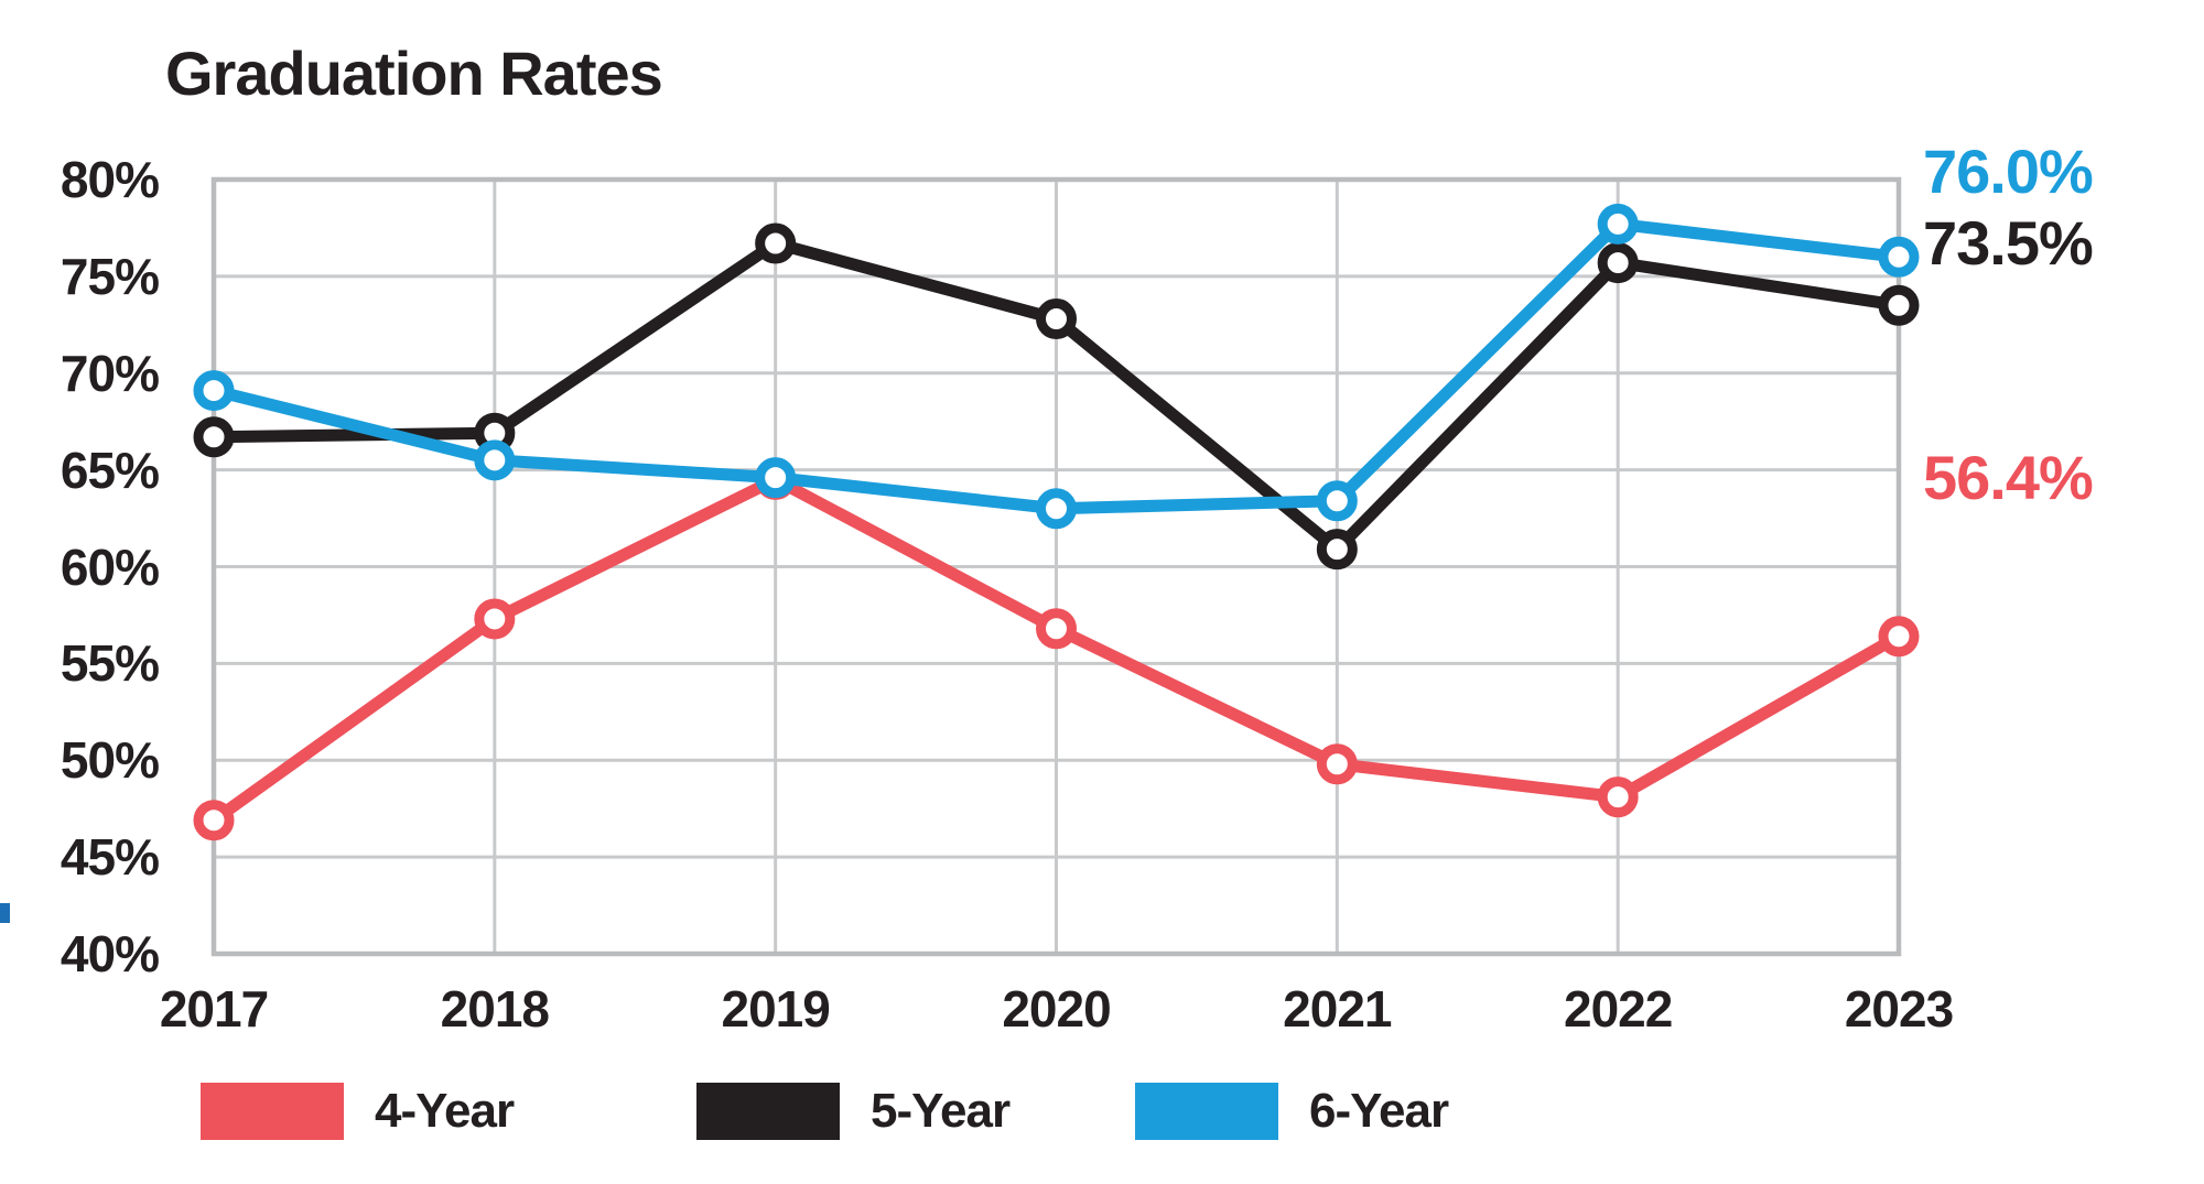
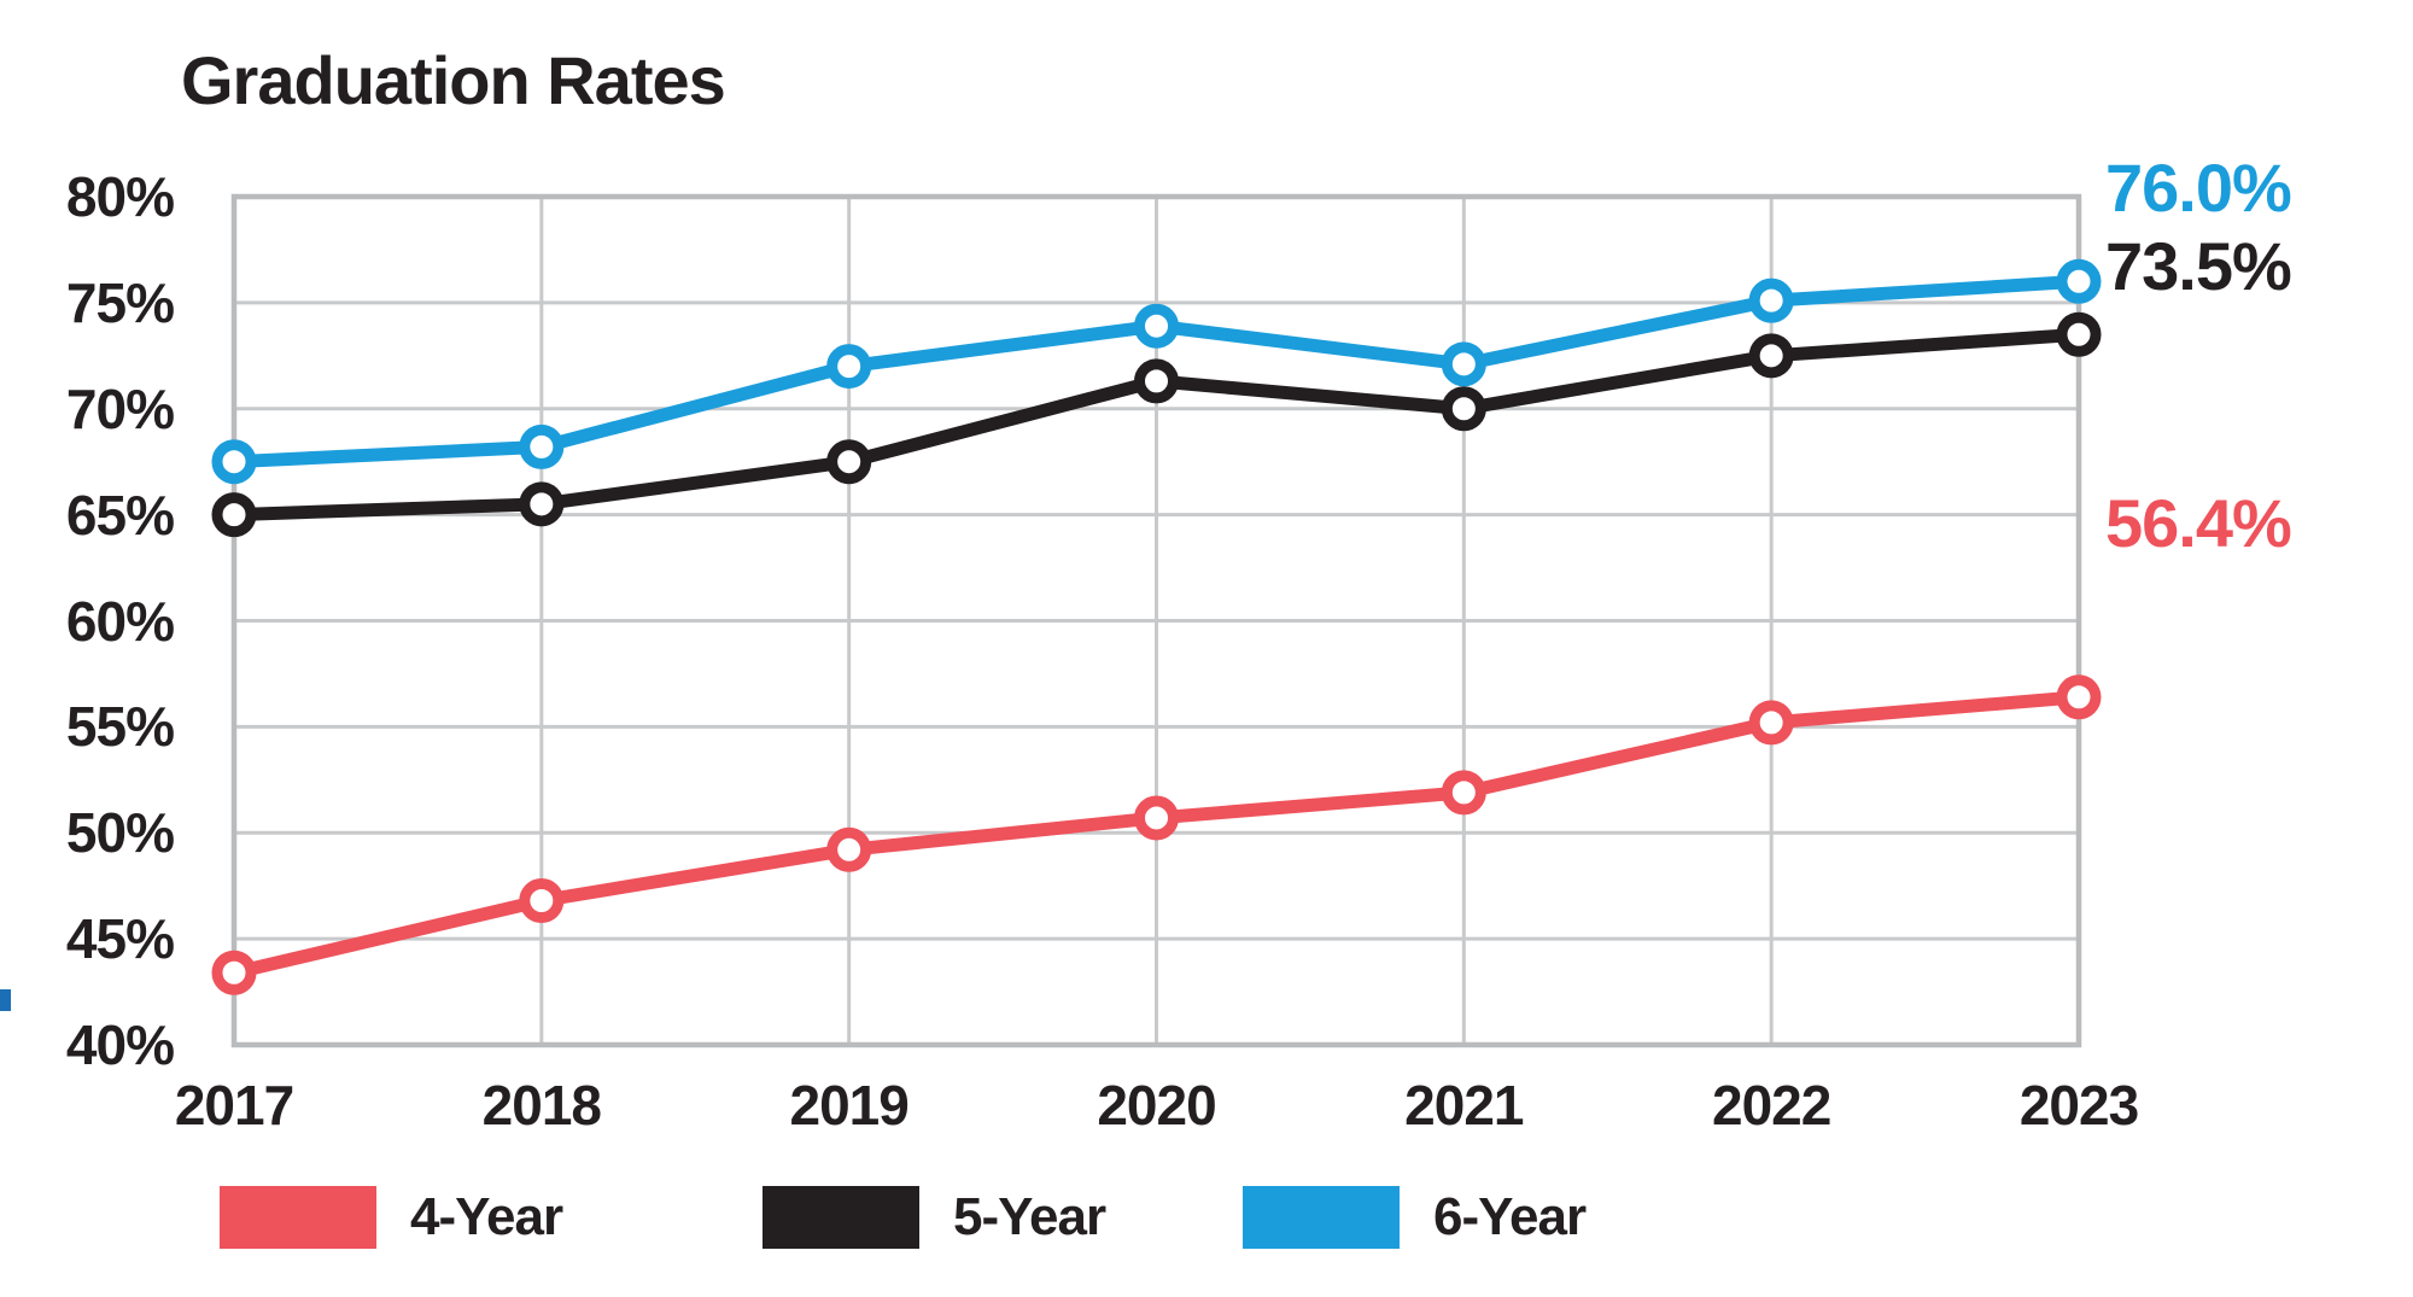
4-Year/2017: 46.9% -> 43.4%
5-Year/2017: 66.7% -> 65.0%
6-Year/2017: 69.1% -> 67.5%
4-Year/2018: 57.3% -> 46.8%
5-Year/2018: 66.9% -> 65.5%
6-Year/2018: 65.5% -> 68.2%
4-Year/2019: 64.5% -> 49.2%
5-Year/2019: 76.7% -> 67.5%
6-Year/2019: 64.6% -> 72.0%
4-Year/2020: 56.8% -> 50.7%
5-Year/2020: 72.8% -> 71.3%
6-Year/2020: 63.0% -> 73.9%
4-Year/2021: 49.8% -> 51.9%
5-Year/2021: 60.9% -> 70.0%
6-Year/2021: 63.4% -> 72.1%
4-Year/2022: 48.1% -> 55.2%
5-Year/2022: 75.7% -> 72.5%
6-Year/2022: 77.7% -> 75.1%
